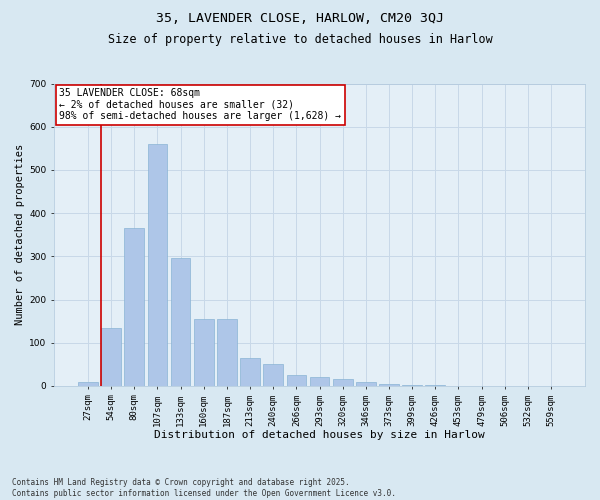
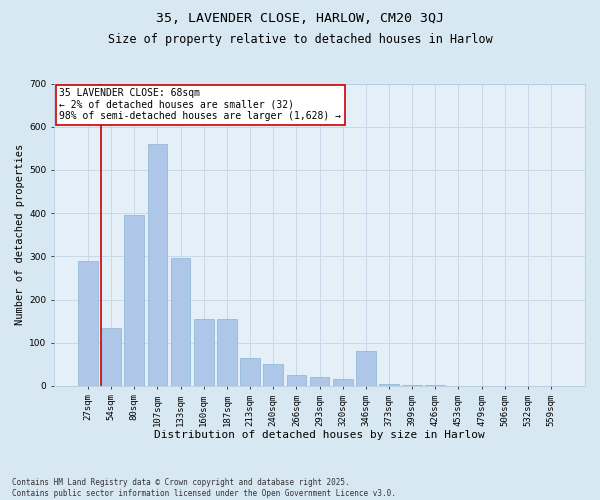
27sqm: 10 -> 290
80sqm: 365 -> 395
346sqm: 8 -> 80
